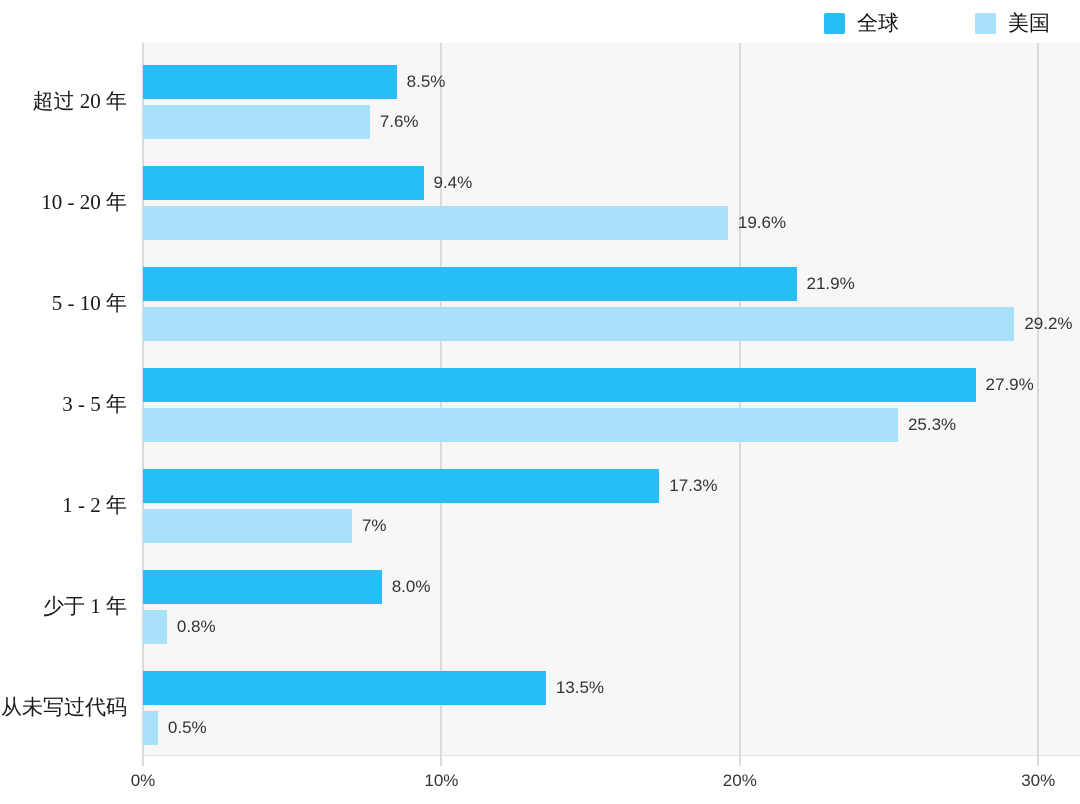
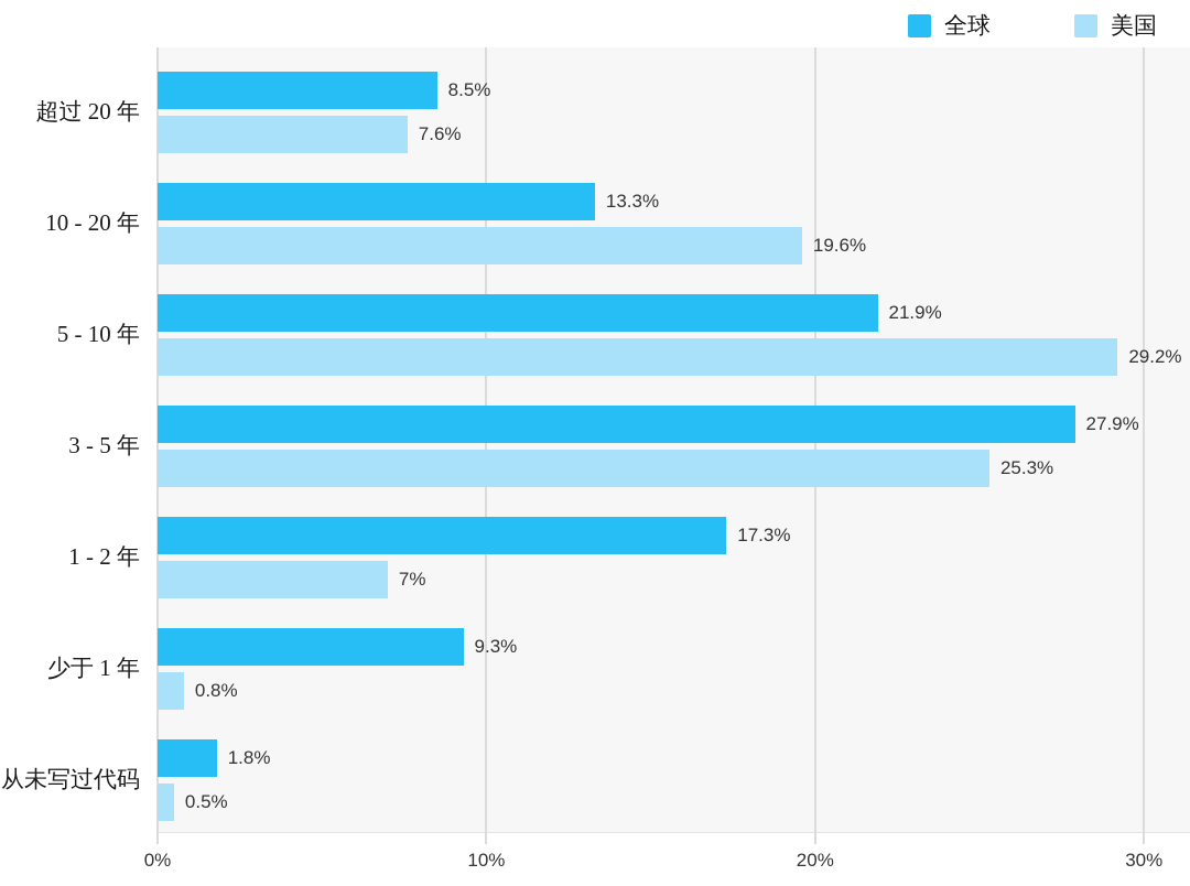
全球/10 - 20 年: 9.4% -> 13.3%
全球/少于 1 年: 8.0% -> 9.3%
全球/从未写过代码: 13.5% -> 1.8%
